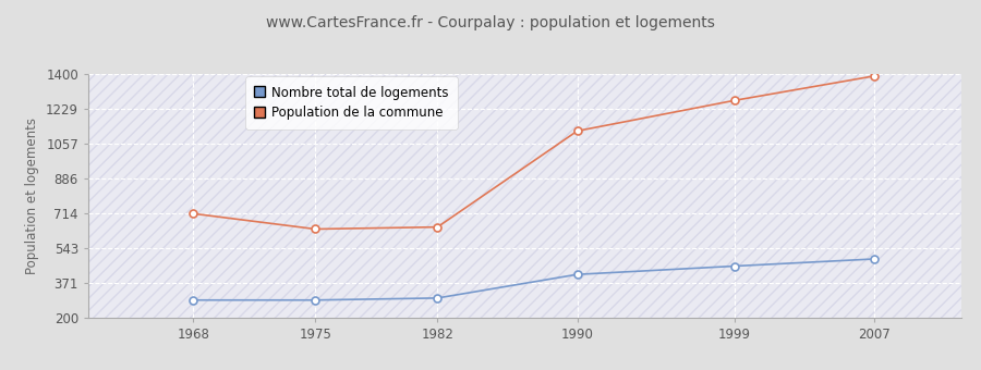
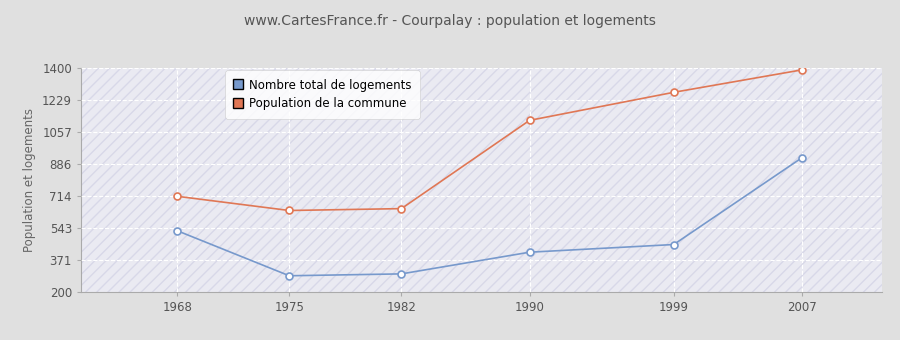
Nombre total de logements/1968: 290 -> 530
Nombre total de logements/2007: 490 -> 920
